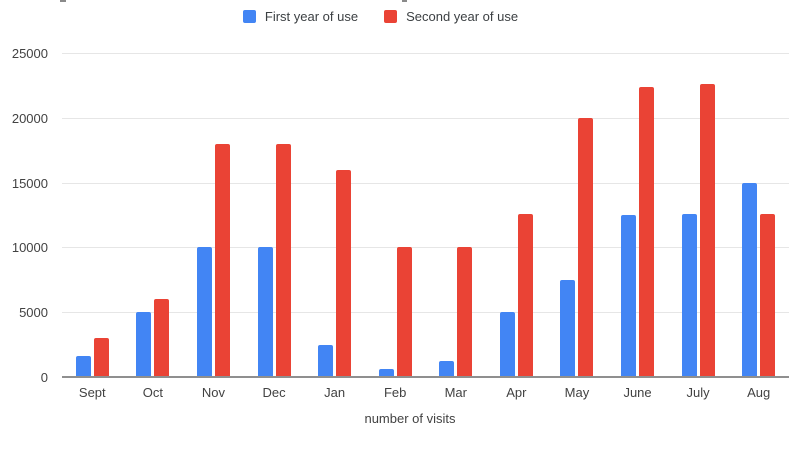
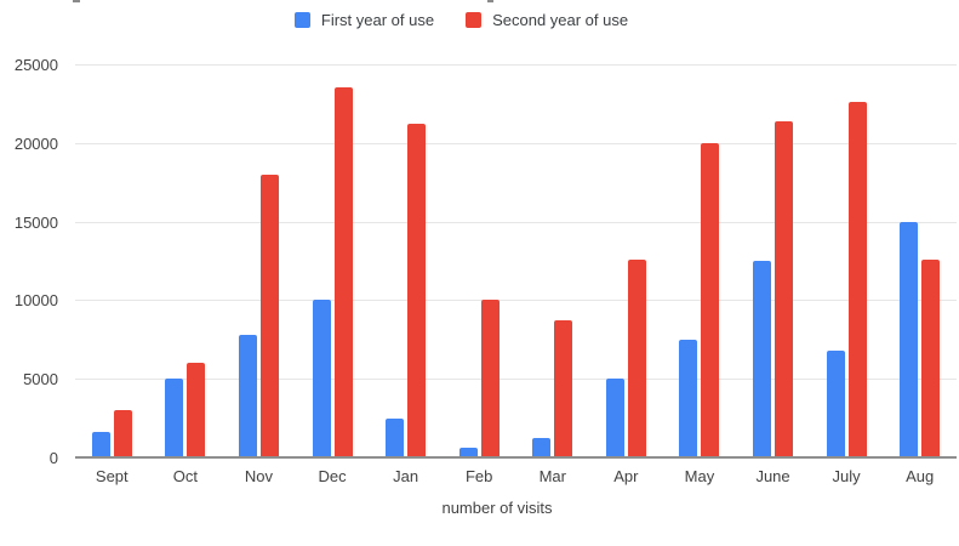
First year of use/Nov: 10000 -> 7800
Second year of use/Dec: 18000 -> 23500
Second year of use/Jan: 16000 -> 21200
Second year of use/Mar: 10000 -> 8700
Second year of use/June: 22400 -> 21400
First year of use/July: 12600 -> 6800
